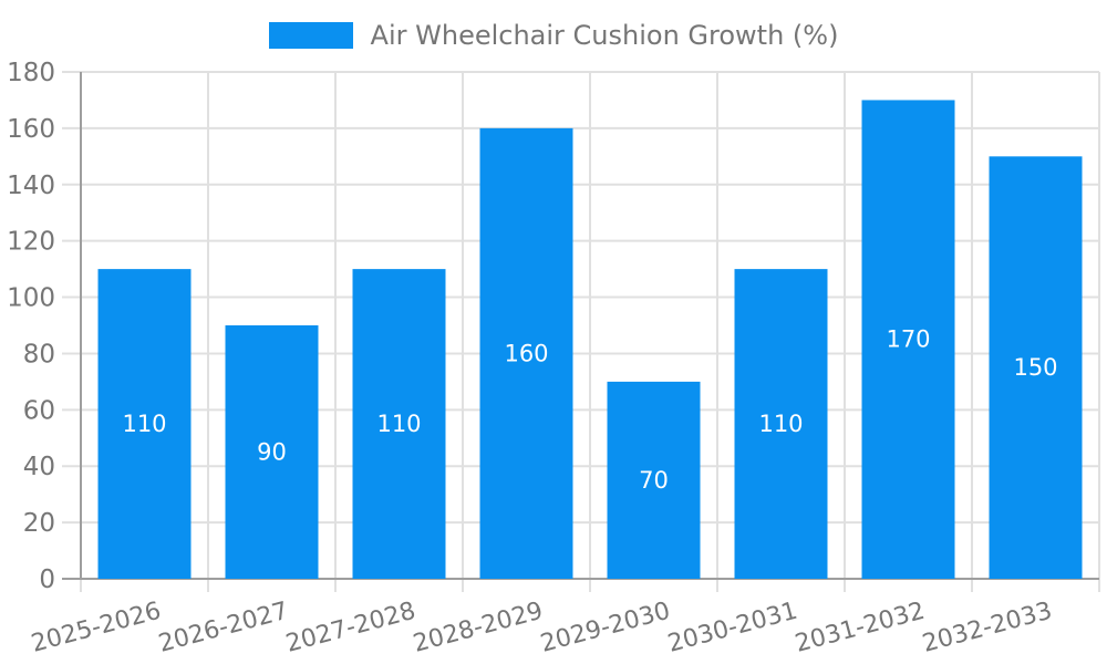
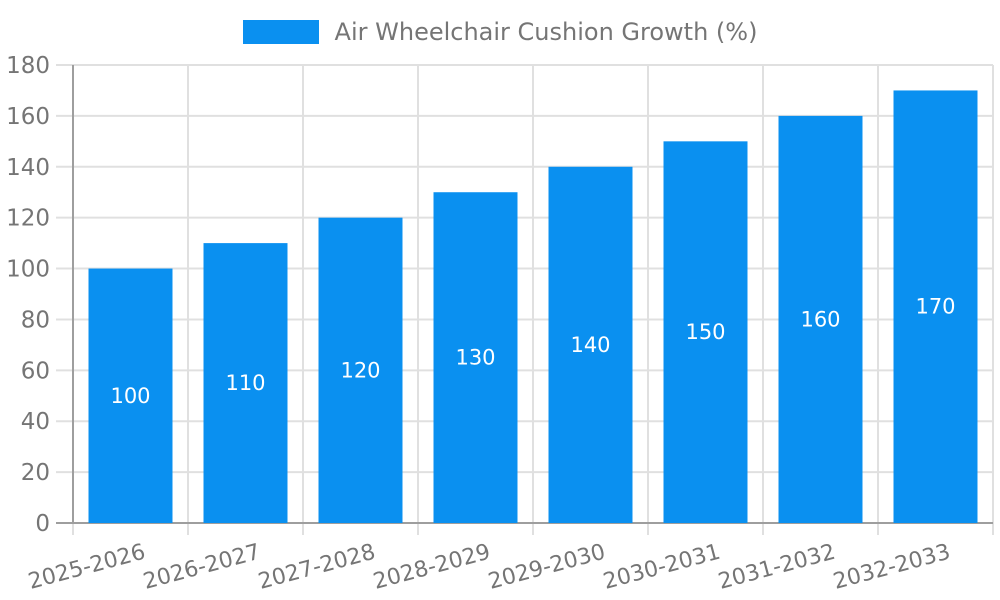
2025-2026: 110 -> 100
2026-2027: 90 -> 110
2027-2028: 110 -> 120
2028-2029: 160 -> 130
2029-2030: 70 -> 140
2030-2031: 110 -> 150
2031-2032: 170 -> 160
2032-2033: 150 -> 170
